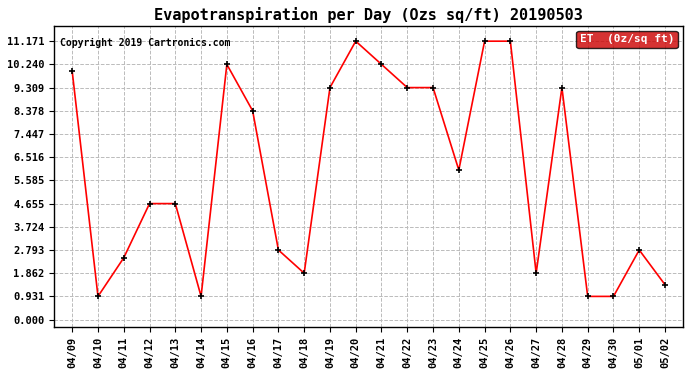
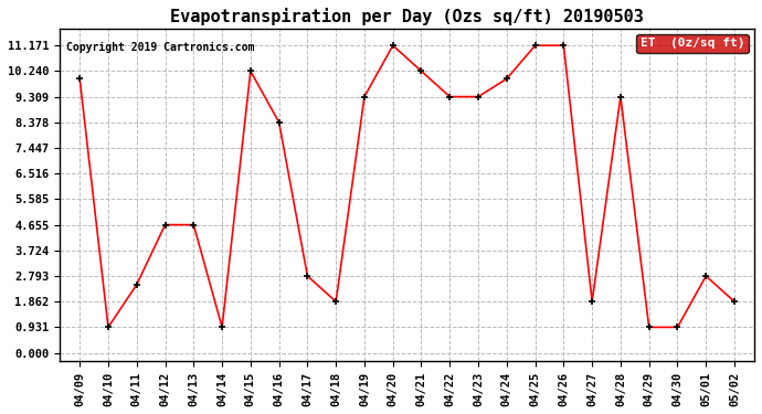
04/24: 6.00 -> 9.96
05/02: 1.40 -> 1.86
